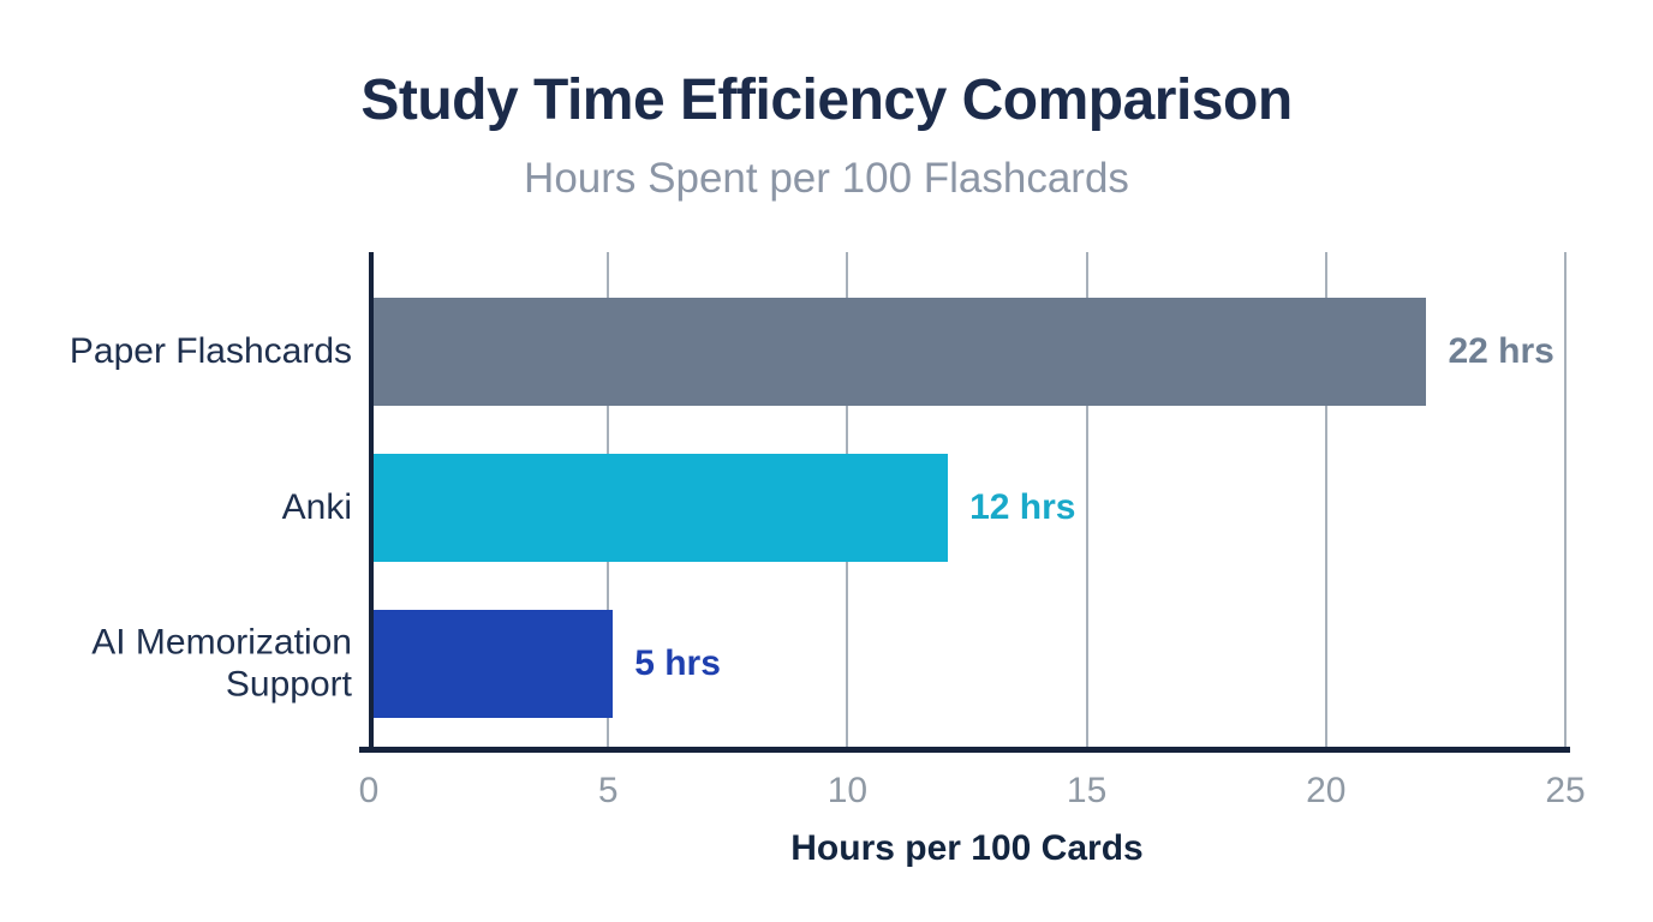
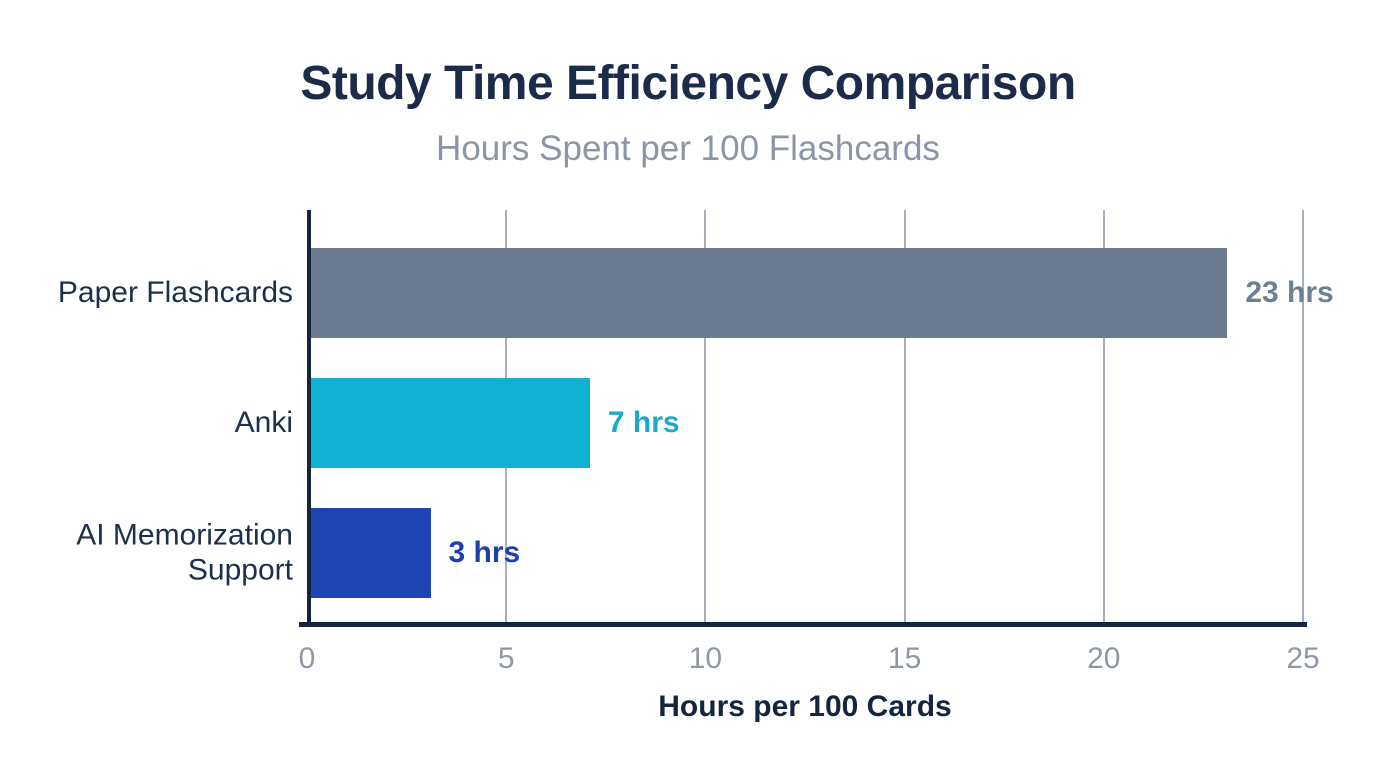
Paper Flashcards: 22 -> 23
Anki: 12 -> 7
AI Memorization Support: 5 -> 3
